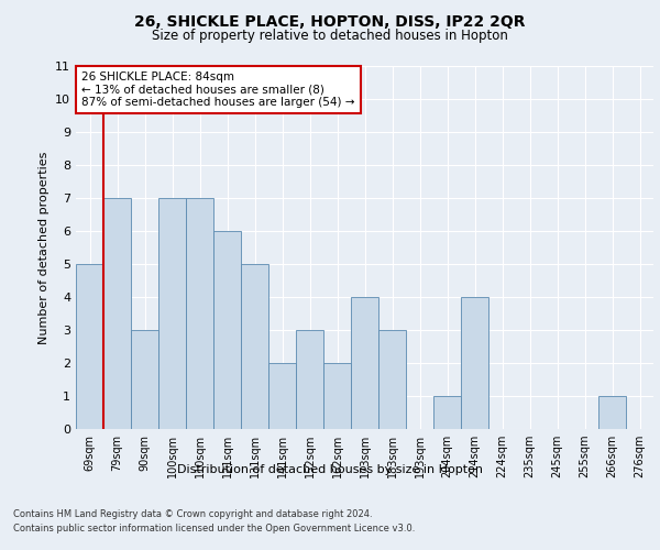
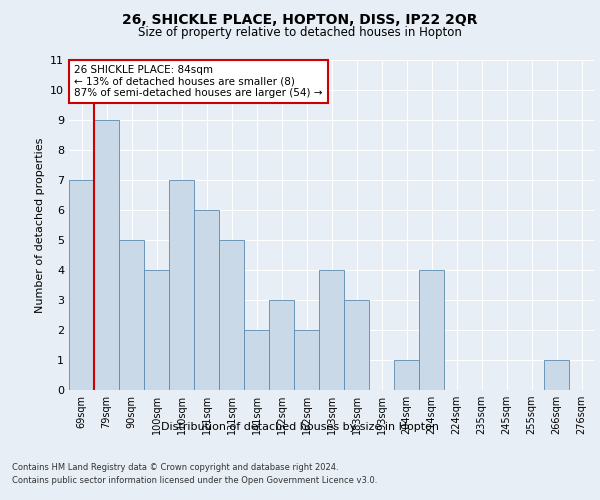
69sqm: 5 -> 7
79sqm: 7 -> 9
90sqm: 3 -> 5
100sqm: 7 -> 4
